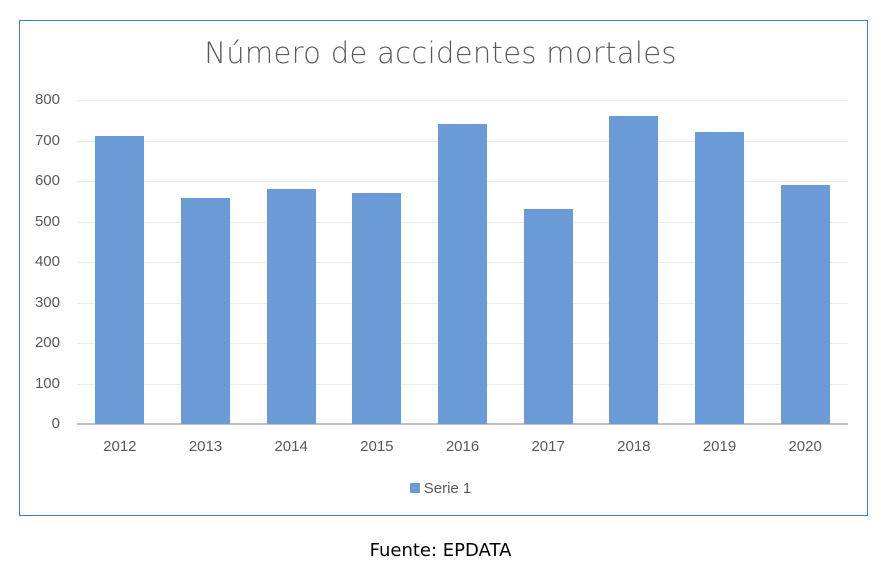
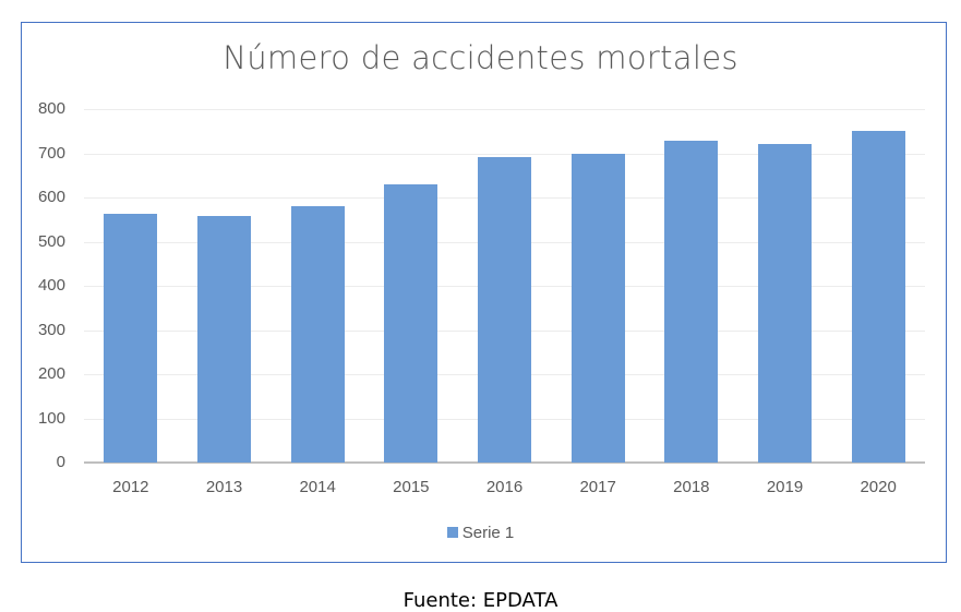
2012: 710 -> 560
2015: 570 -> 630
2016: 740 -> 690
2017: 530 -> 700
2018: 760 -> 730
2020: 590 -> 750
